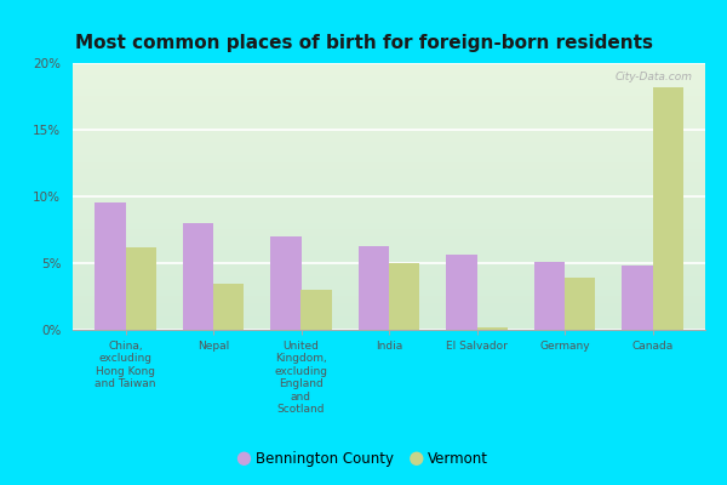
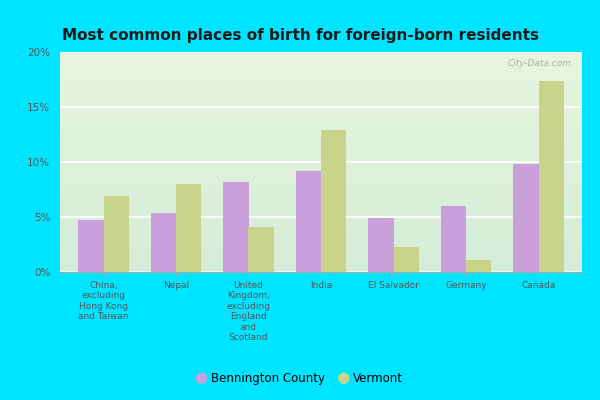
Bennington County/China, excluding Hong Kong and Taiwan: 9.5% -> 4.7%
Vermont/China, excluding Hong Kong and Taiwan: 6.2% -> 6.9%
Bennington County/Nepal: 8.0% -> 5.4%
Vermont/Nepal: 3.5% -> 8.0%
Bennington County/United Kingdom, excluding England and Scotland: 7.0% -> 8.2%
Vermont/United Kingdom, excluding England and Scotland: 3.0% -> 4.1%
Bennington County/India: 6.3% -> 9.2%
Vermont/India: 5.0% -> 12.9%
Bennington County/El Salvador: 5.6% -> 4.9%
Vermont/El Salvador: 0.2% -> 2.3%
Bennington County/Germany: 5.1% -> 6.0%
Vermont/Germany: 3.9% -> 1.1%
Bennington County/Canada: 4.8% -> 9.8%
Vermont/Canada: 18.2% -> 17.4%
